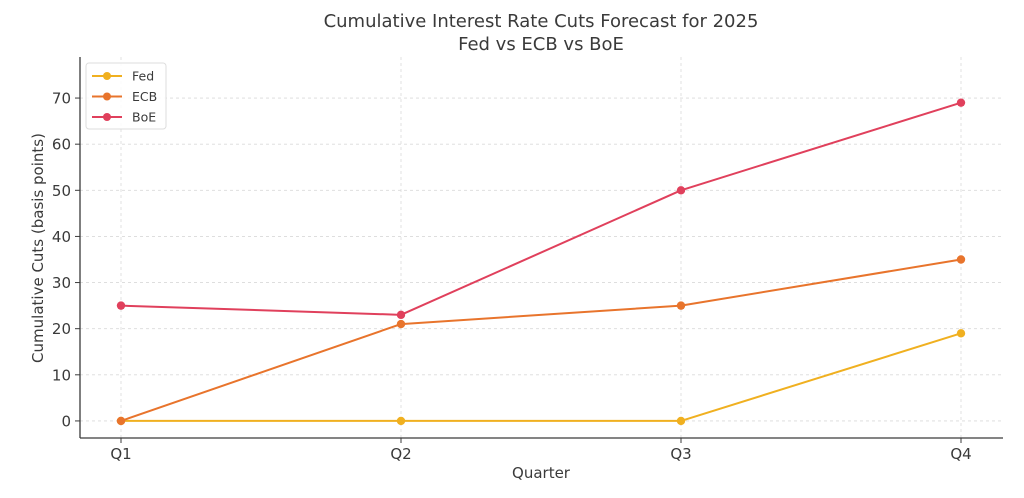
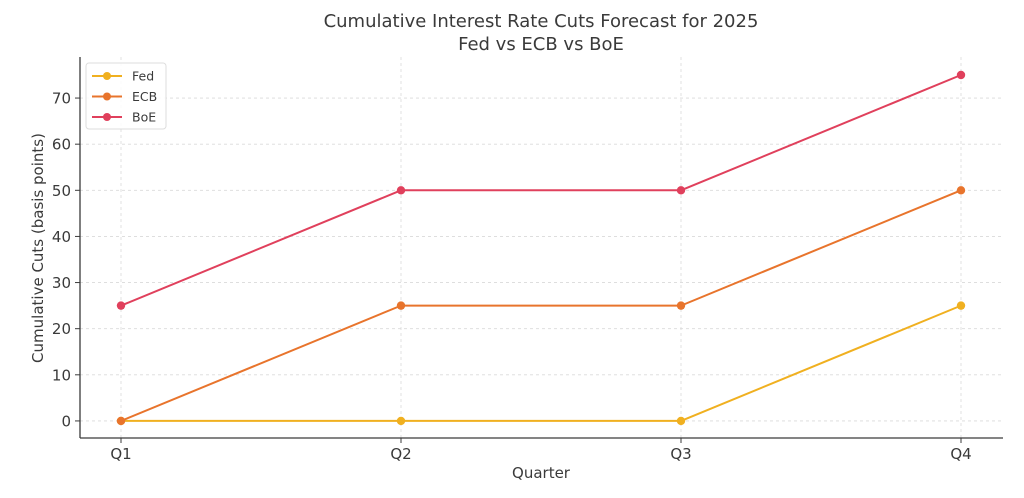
ECB/Q2: 21 -> 25
BoE/Q2: 23 -> 50
Fed/Q4: 19 -> 25
ECB/Q4: 35 -> 50
BoE/Q4: 69 -> 75
